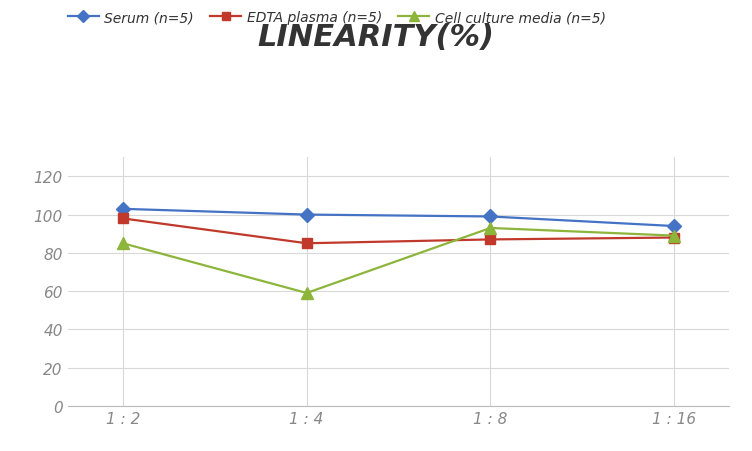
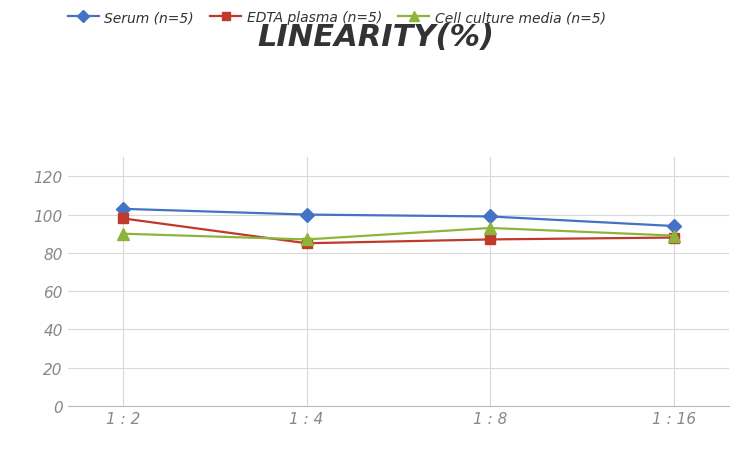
Cell culture media (n=5)/1 : 2: 85 -> 90
Cell culture media (n=5)/1 : 4: 59 -> 87
